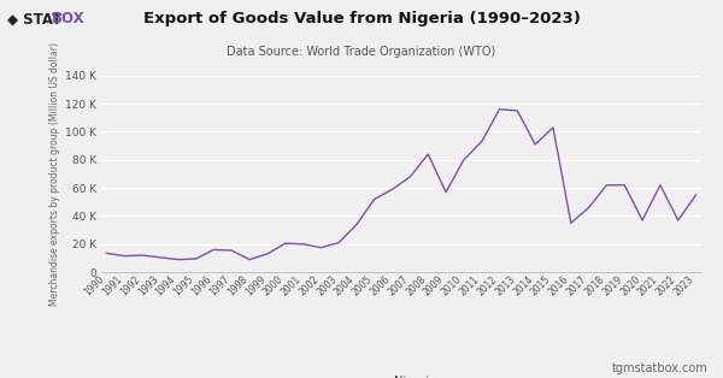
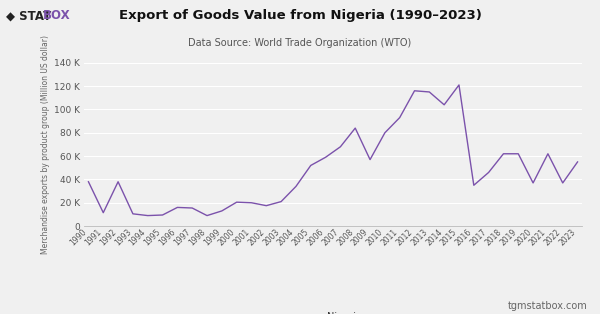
1990: 14 K -> 38 K
1992: 12 K -> 38 K
2014: 91 K -> 104 K
2015: 103 K -> 121 K
